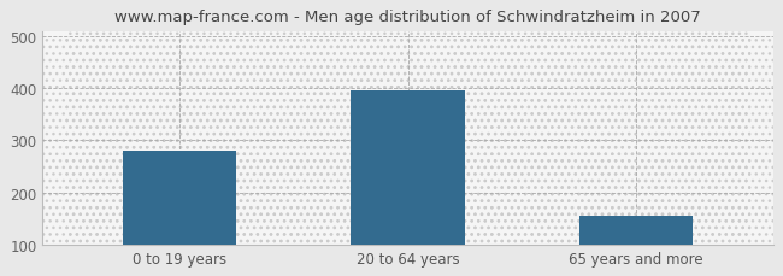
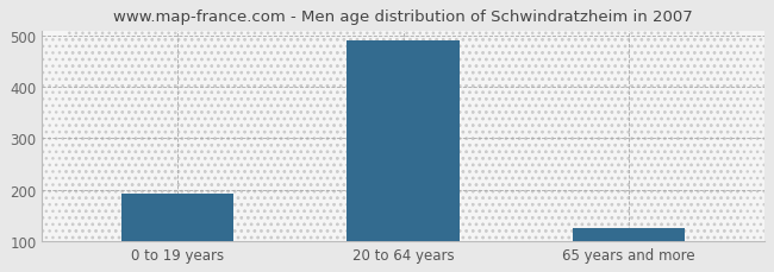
0 to 19 years: 280 -> 192
20 to 64 years: 395 -> 491
65 years and more: 155 -> 126
